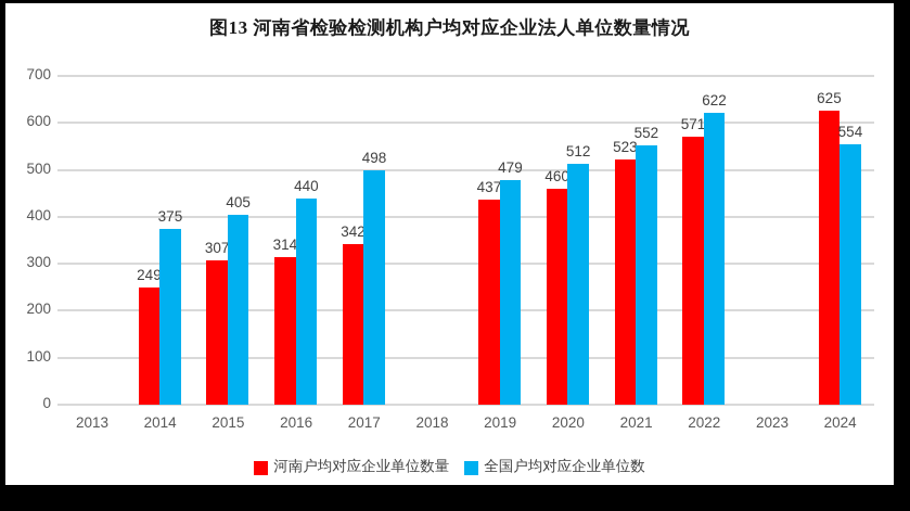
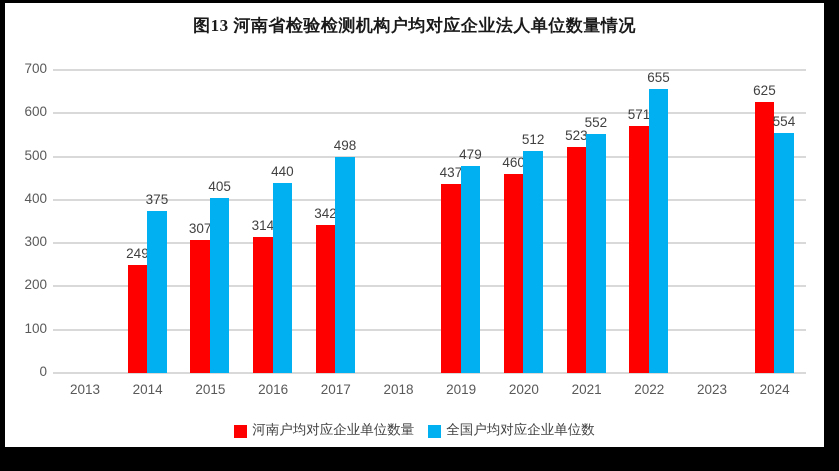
全国户均对应企业单位数/2022: 622 -> 655
